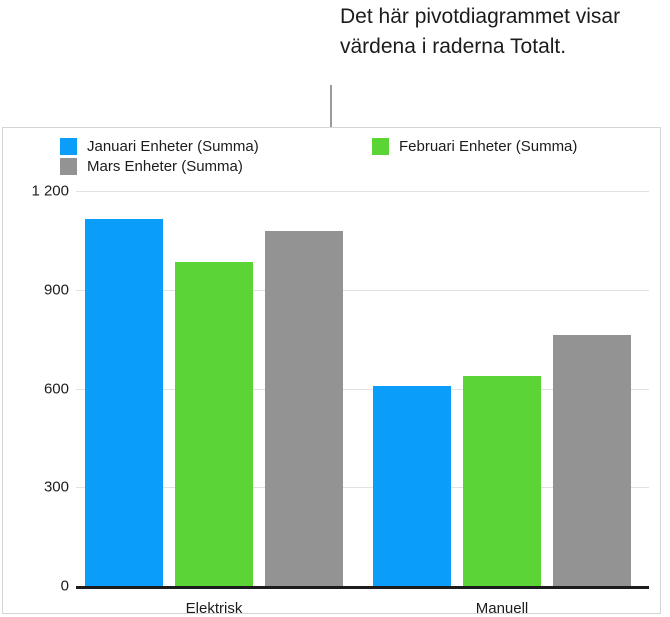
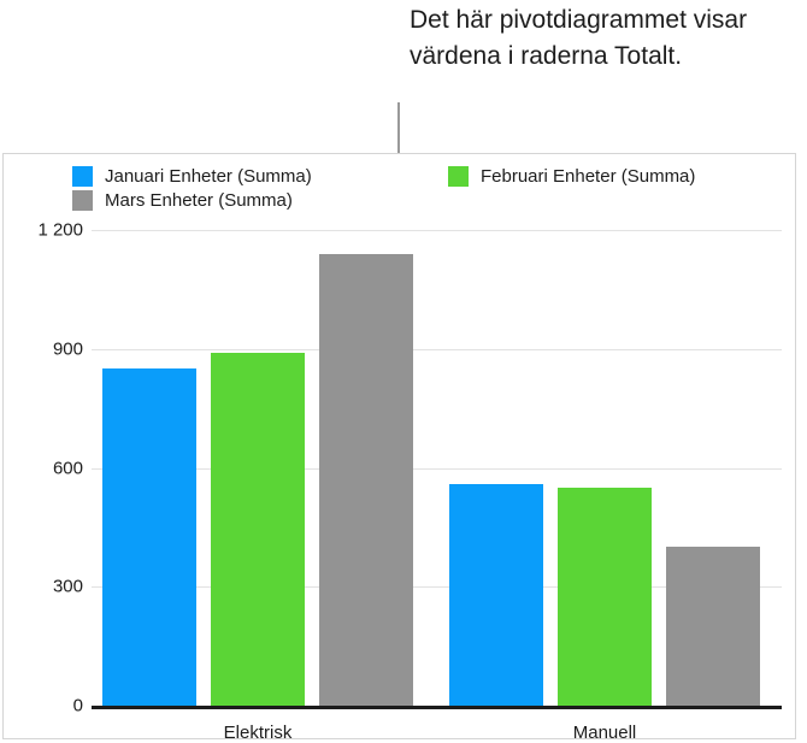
Januari Enheter (Summa)/Elektrisk: 1120 -> 850
Februari Enheter (Summa)/Elektrisk: 980 -> 890
Mars Enheter (Summa)/Elektrisk: 1080 -> 1140
Januari Enheter (Summa)/Manuell: 610 -> 560
Februari Enheter (Summa)/Manuell: 640 -> 550
Mars Enheter (Summa)/Manuell: 760 -> 400
